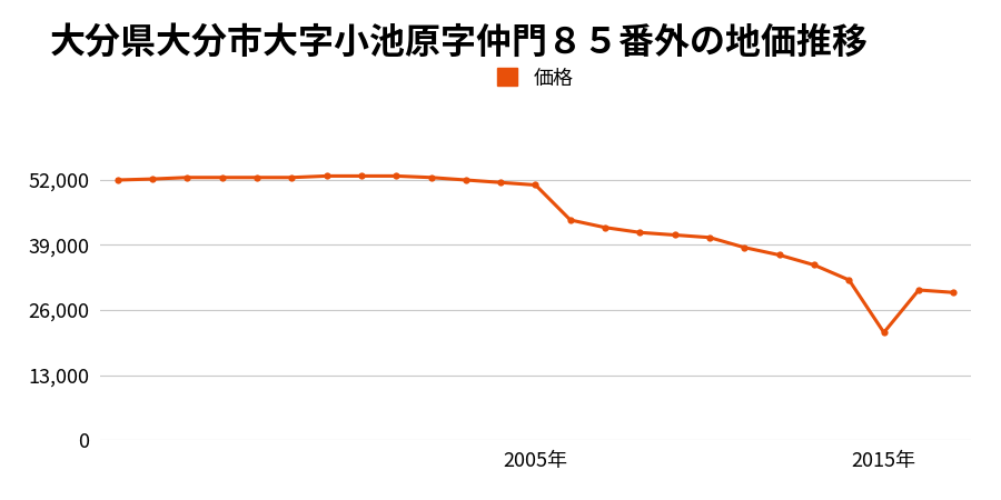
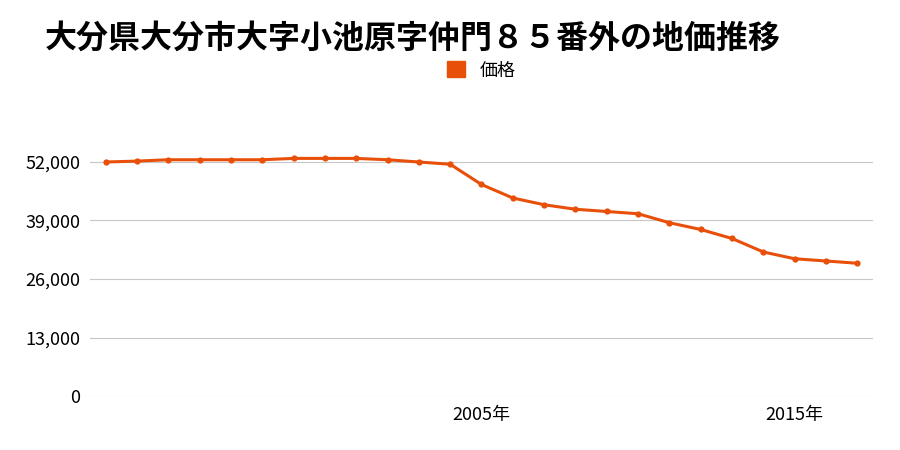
2005年: 51,000 -> 47,000
2015年: 21,500 -> 30,500
